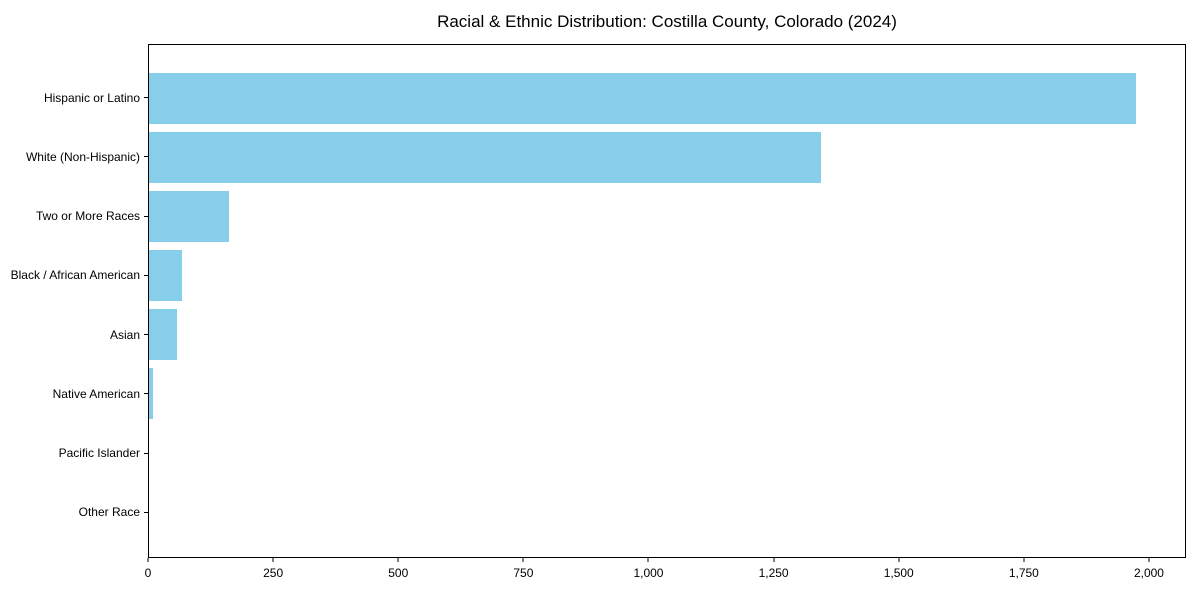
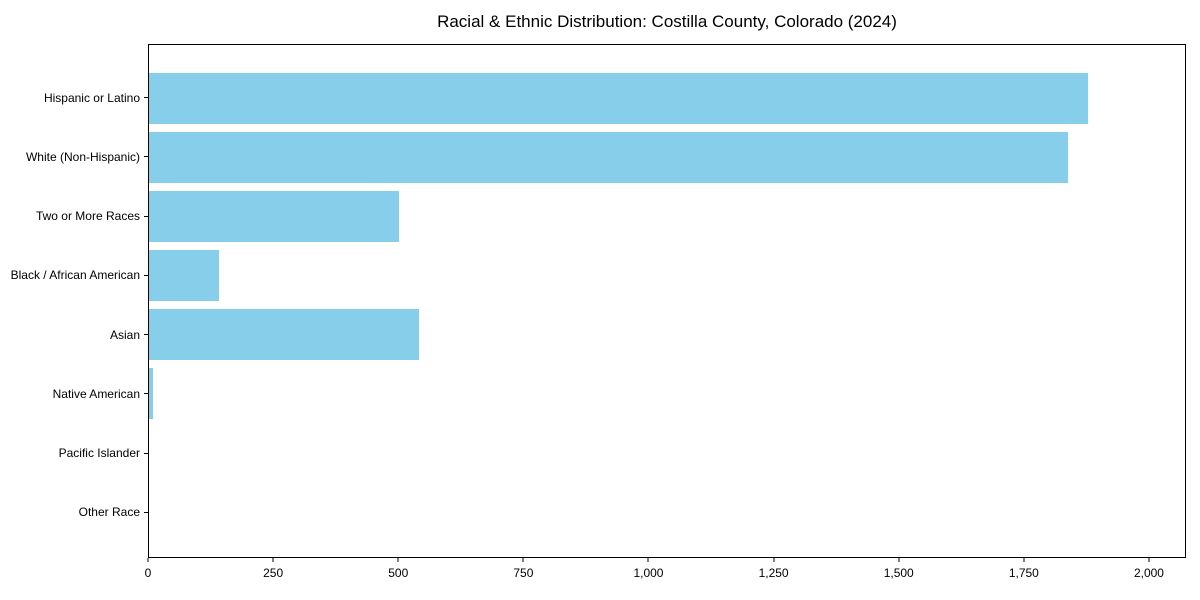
Hispanic or Latino: 1980 -> 1880
White (Non-Hispanic): 1340 -> 1840
Two or More Races: 160 -> 500
Black / African American: 70 -> 140
Asian: 60 -> 540
